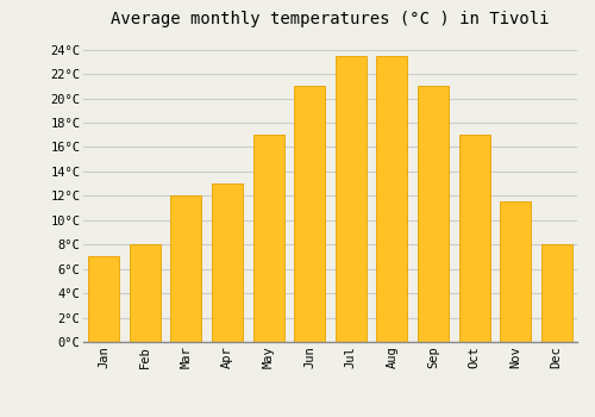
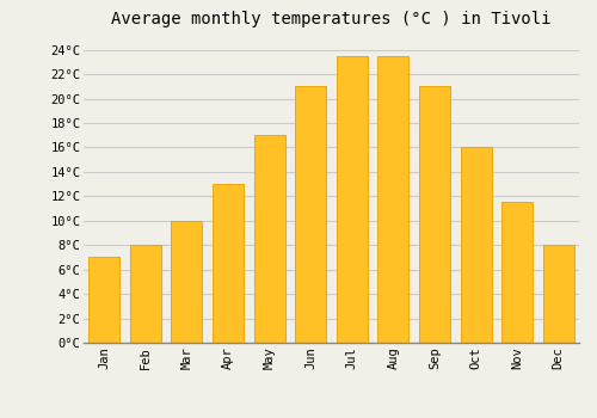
Mar: 12.0°C -> 10.0°C
Oct: 17.0°C -> 16.0°C
